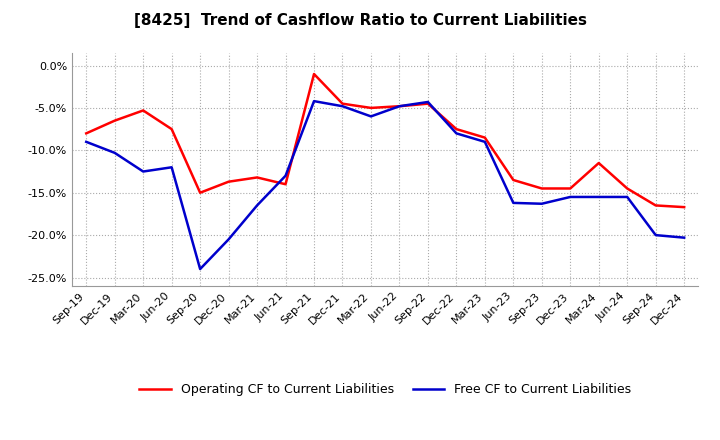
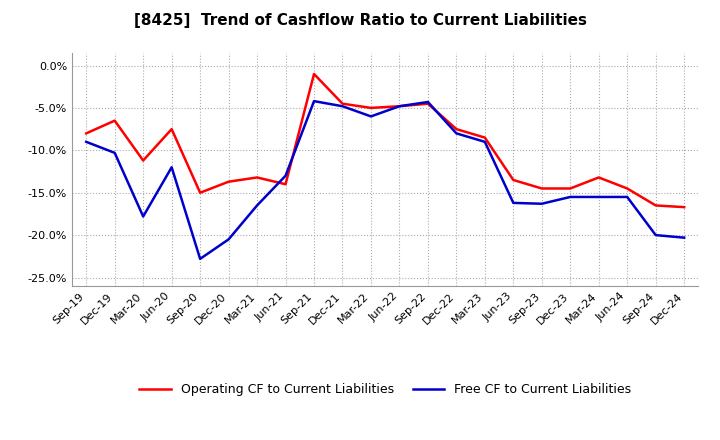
Operating CF to Current Liabilities/Mar-20: -5.3% -> -11.2%
Free CF to Current Liabilities/Mar-20: -12.5% -> -17.8%
Free CF to Current Liabilities/Sep-20: -24.0% -> -22.8%
Operating CF to Current Liabilities/Mar-24: -11.5% -> -13.2%
